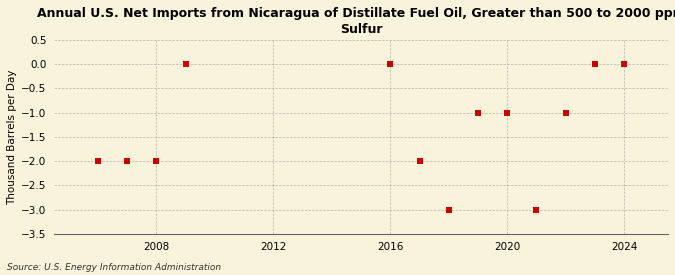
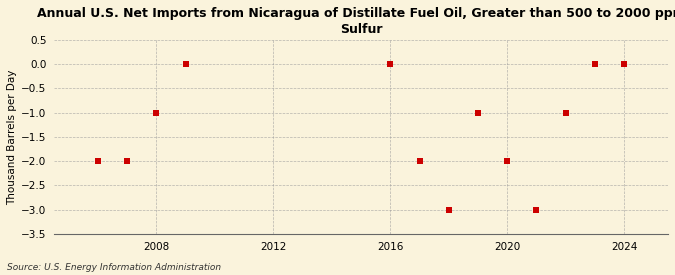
2008: -2 -> -1
2020: -1 -> -2
